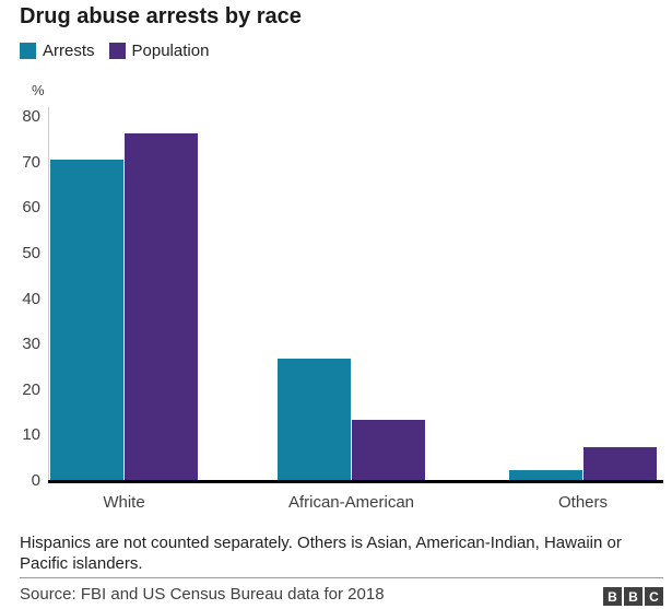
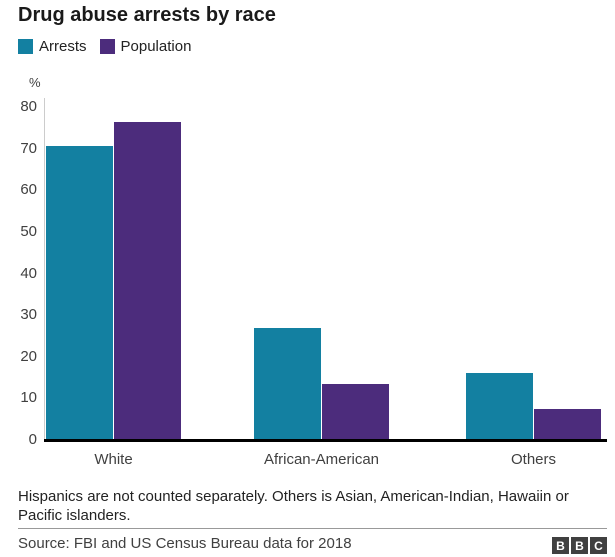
Arrests/Others: 2 -> 16
